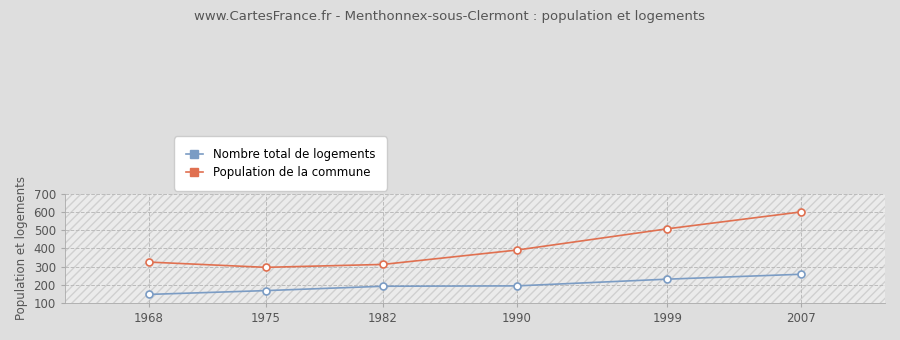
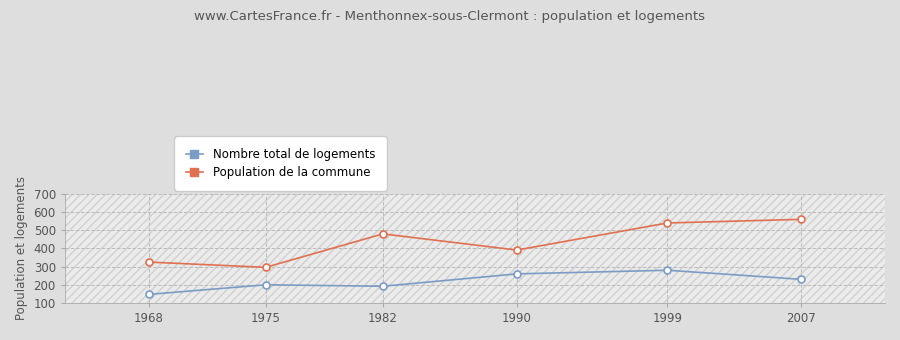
Nombre total de logements/1975: 170 -> 200
Population de la commune/1982: 310 -> 480
Nombre total de logements/1990: 190 -> 260
Nombre total de logements/1999: 230 -> 280
Population de la commune/1999: 510 -> 540
Nombre total de logements/2007: 260 -> 230
Population de la commune/2007: 600 -> 560
